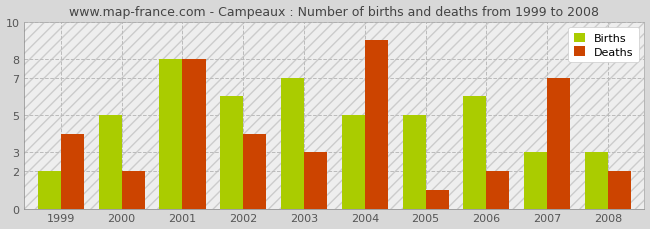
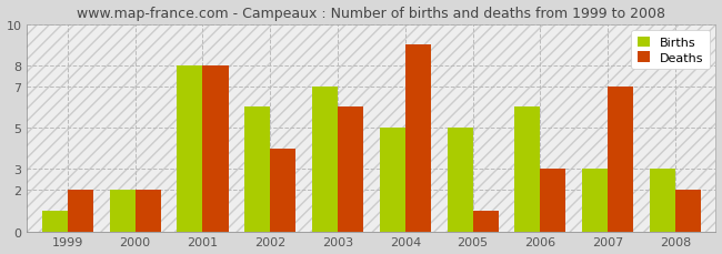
Births/1999: 2 -> 1
Deaths/1999: 4 -> 2
Births/2000: 5 -> 2
Deaths/2003: 3 -> 6
Deaths/2006: 2 -> 3
